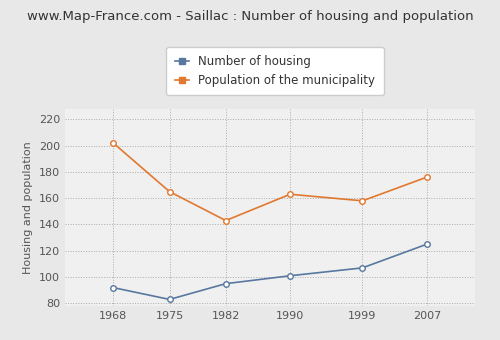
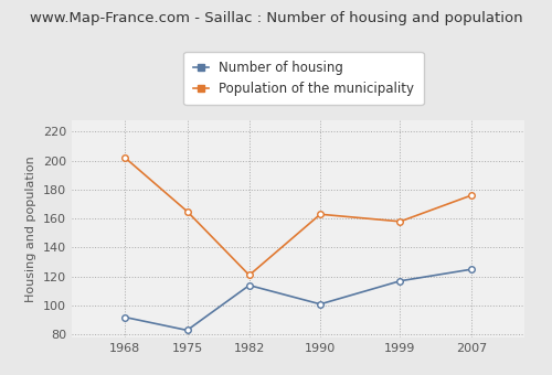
Number of housing/1982: 95 -> 114
Population of the municipality/1982: 143 -> 121
Number of housing/1999: 107 -> 117
